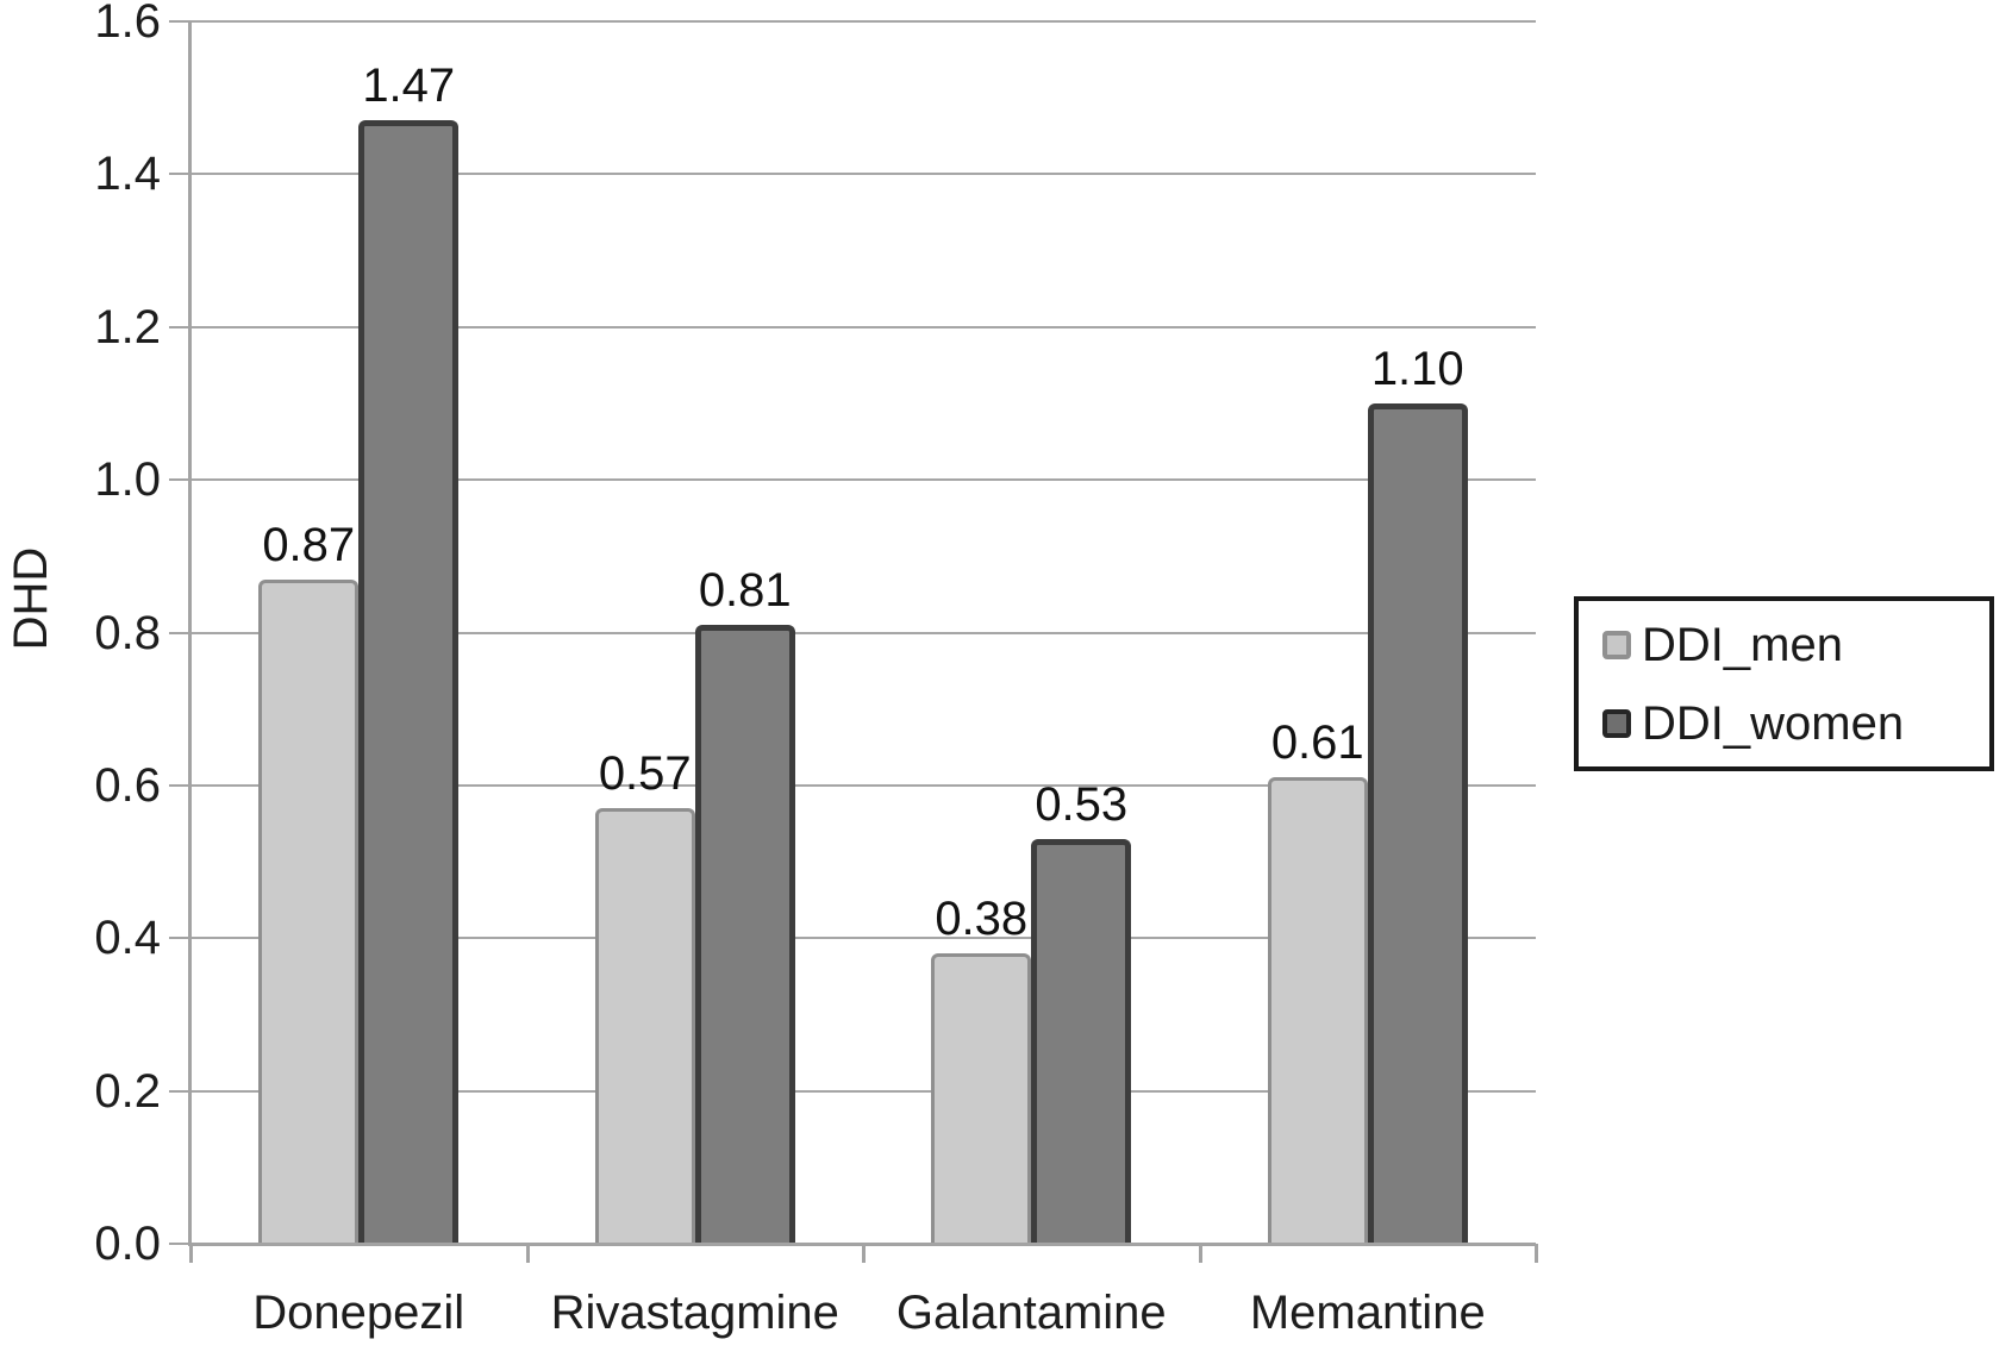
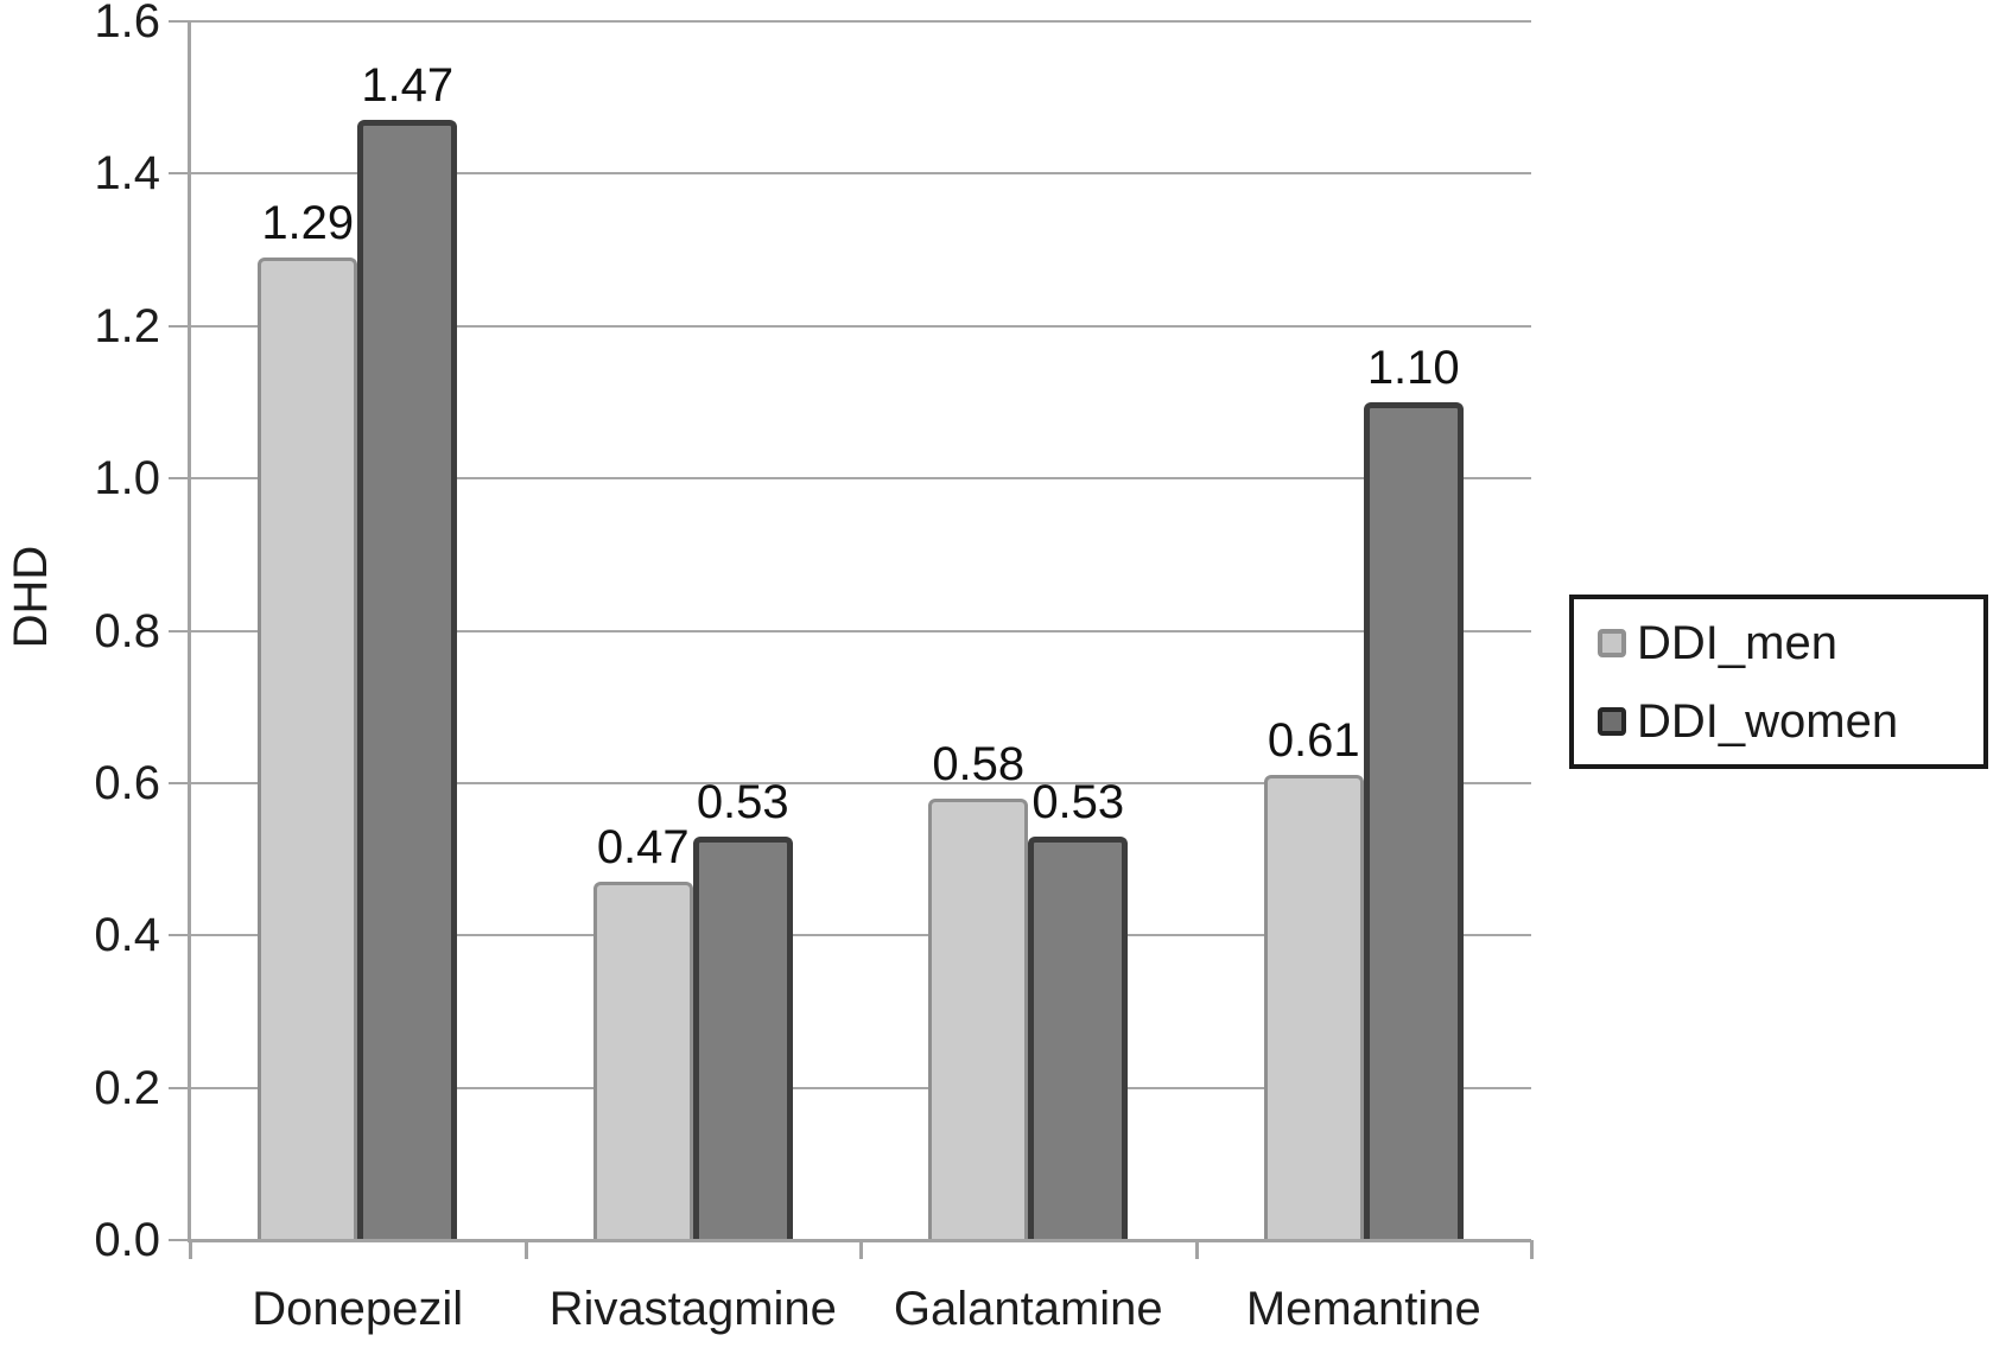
DDI_men/Donepezil: 0.87 -> 1.29
DDI_men/Rivastagmine: 0.57 -> 0.47
DDI_women/Rivastagmine: 0.81 -> 0.53
DDI_men/Galantamine: 0.38 -> 0.58
